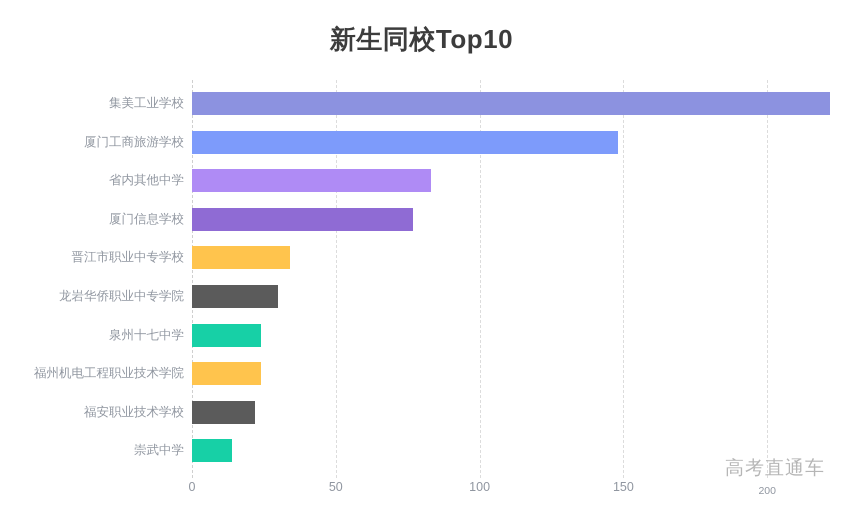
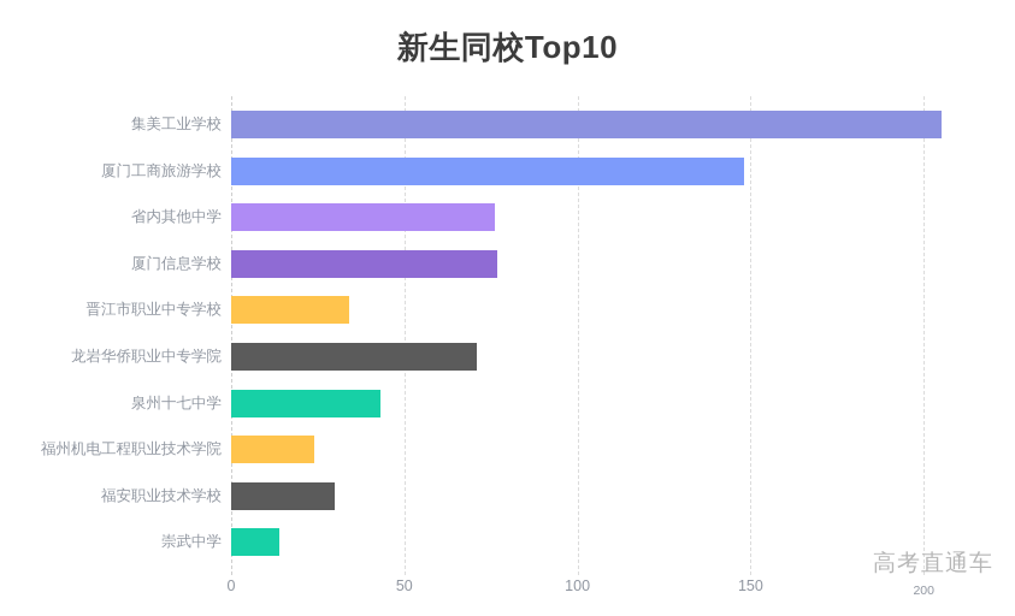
集美工业学校: 222 -> 205
省内其他中学: 83 -> 76
龙岩华侨职业中专学院: 30 -> 71
泉州十七中学: 24 -> 43
福安职业技术学校: 22 -> 30
